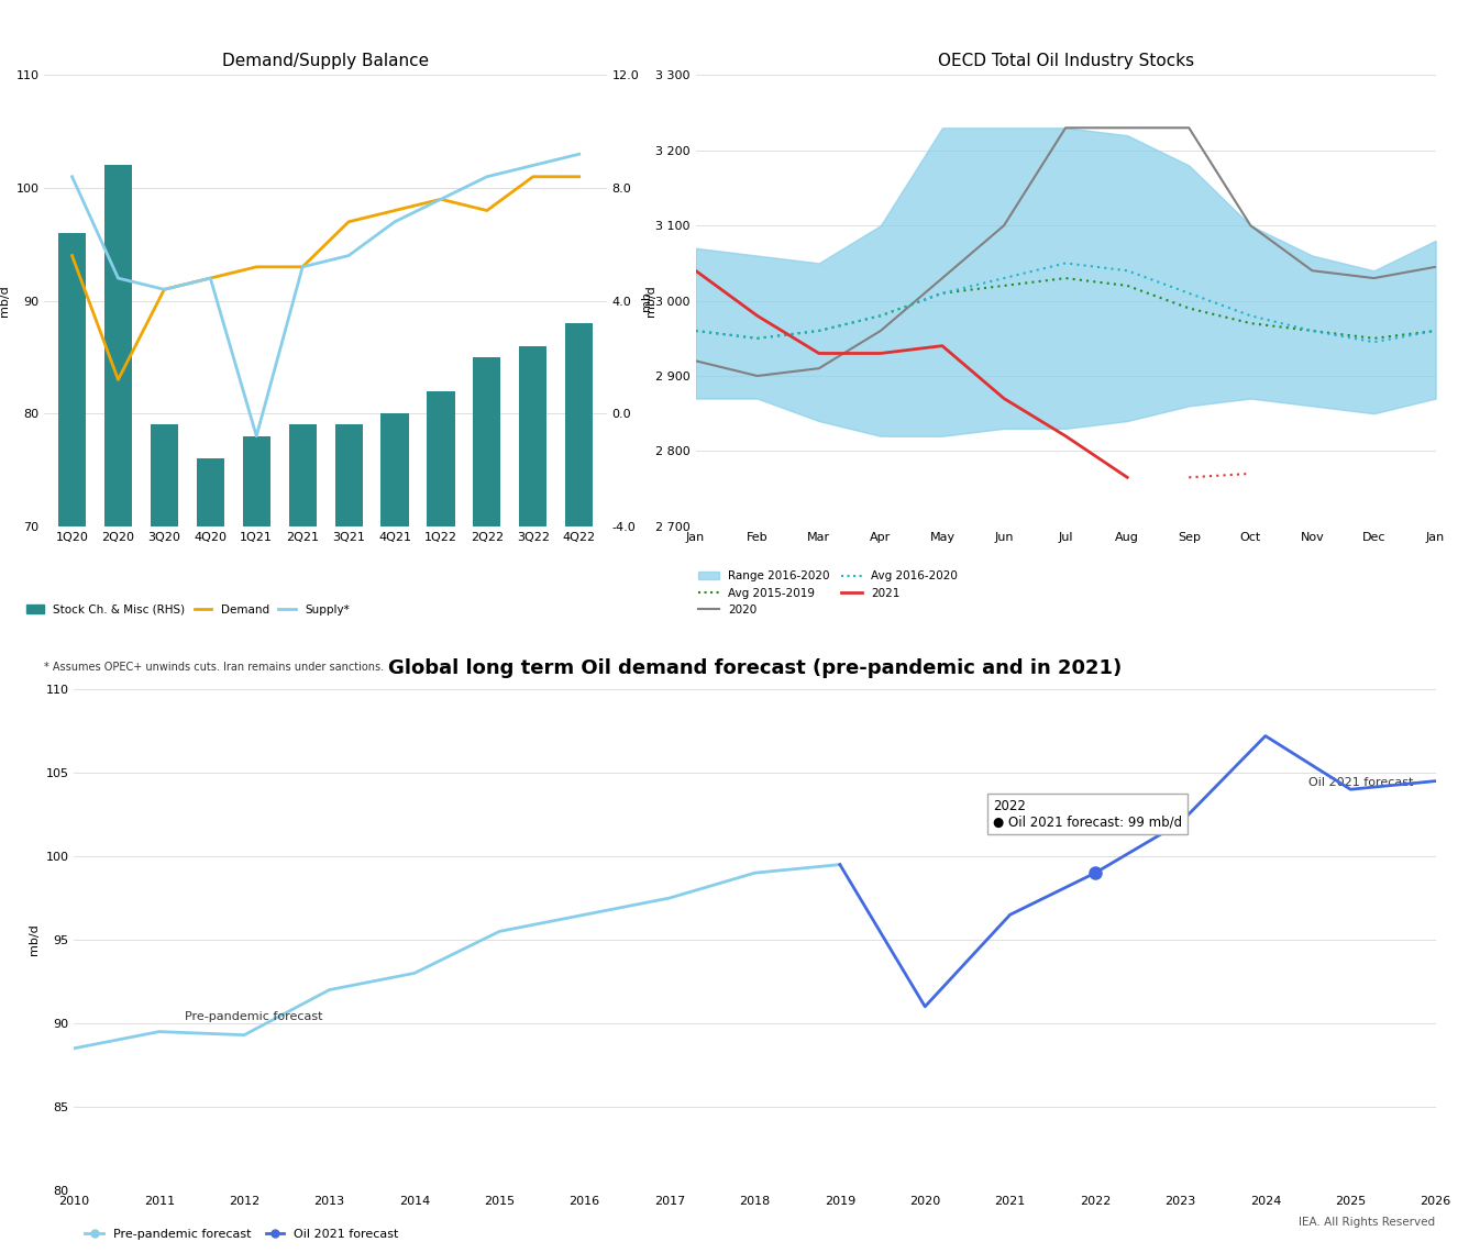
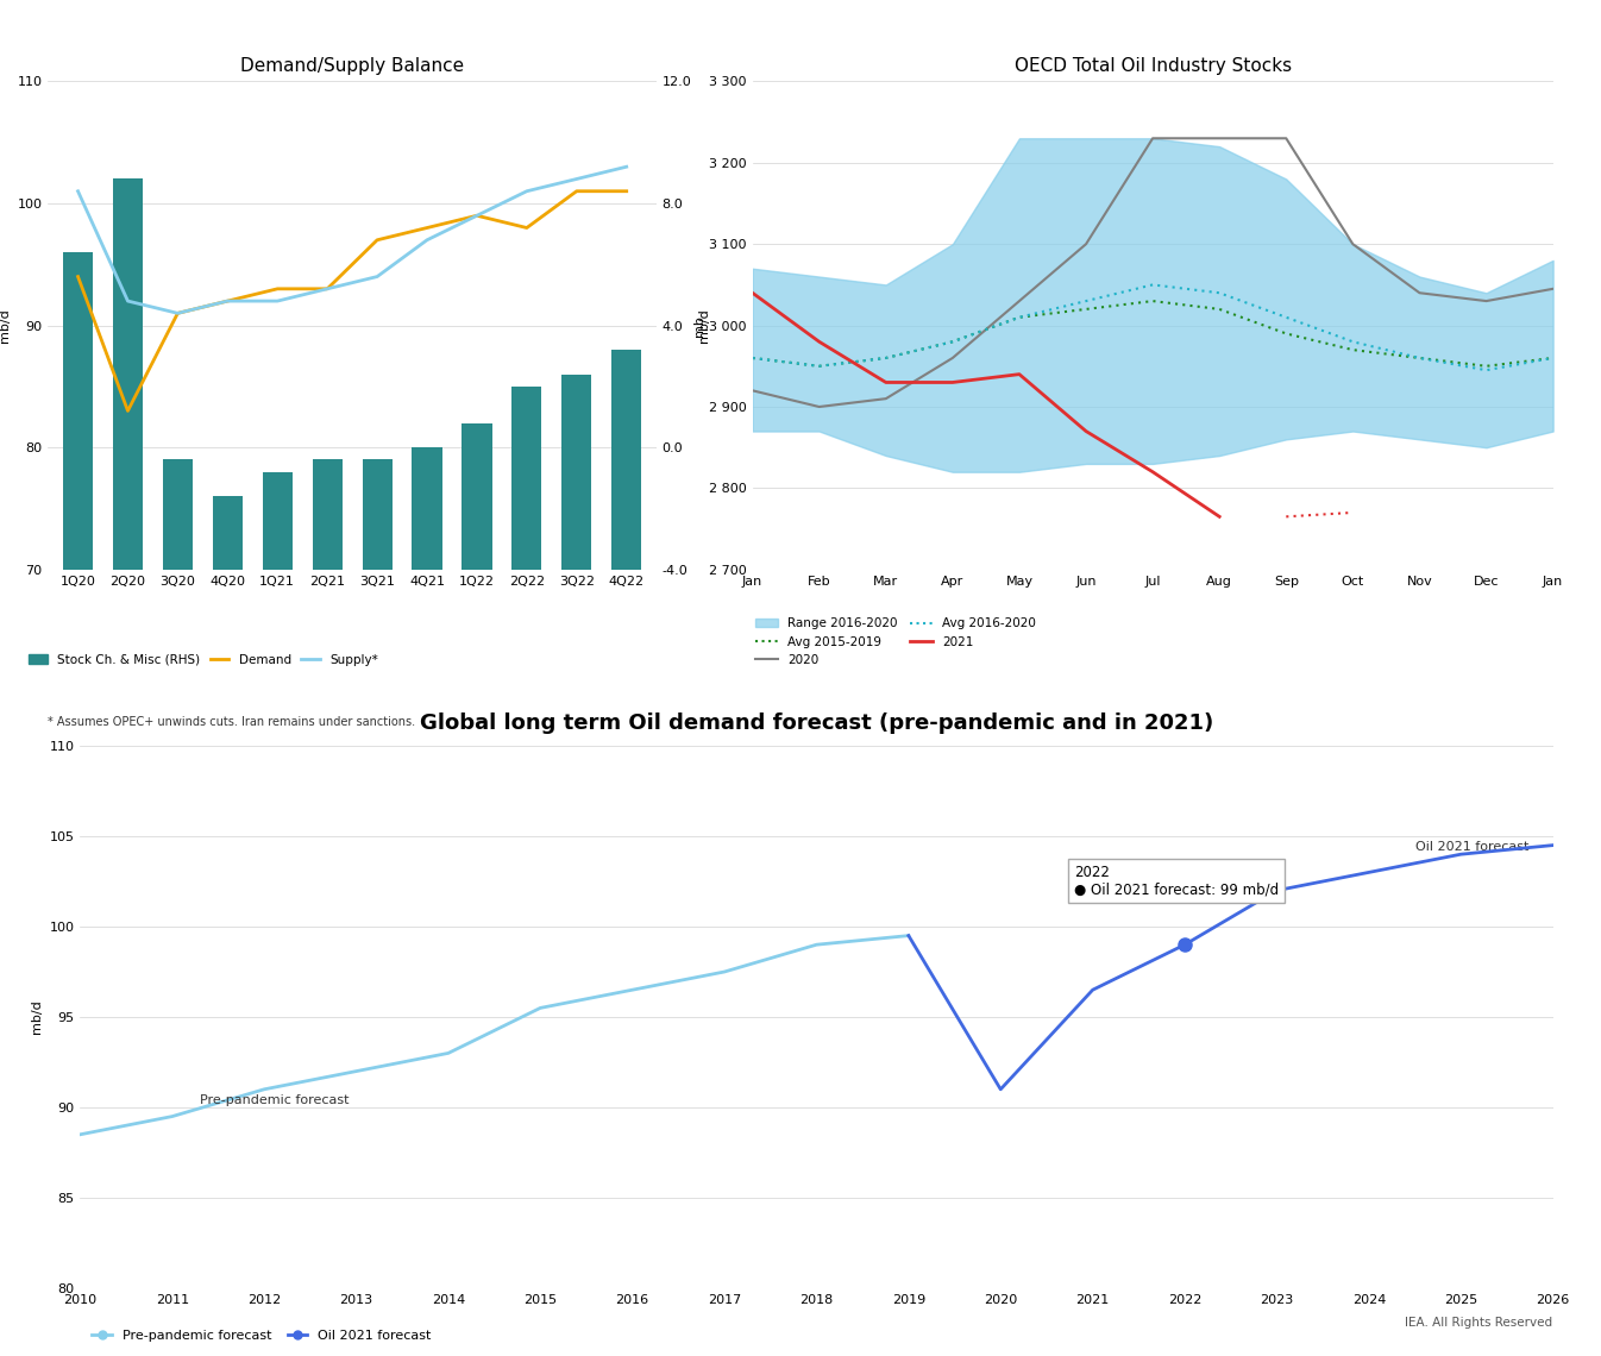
Demand/Supply Balance/Supply*/1Q21: 78 -> 92
Pre-pandemic forecast/2012: 89.3 -> 91.0
Oil 2021 forecast/2024: 107.2 -> 103.0
